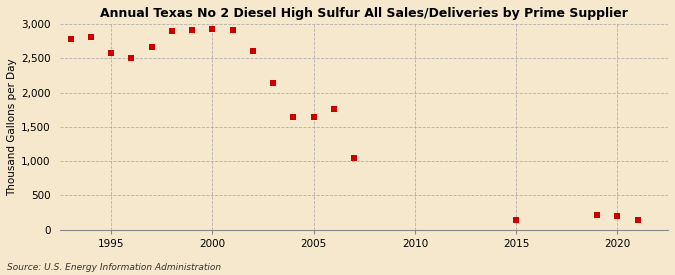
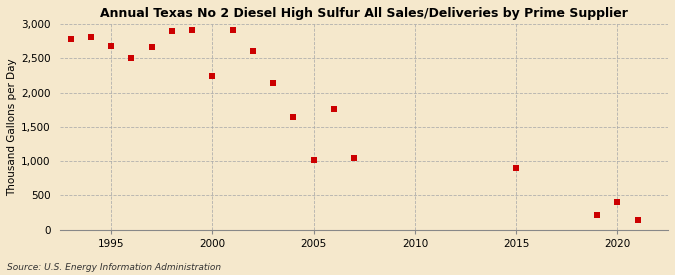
1995: 2,580 -> 2,680
2000: 2,920 -> 2,240
2005: 1,650 -> 1,020
2015: 140 -> 900
2020: 200 -> 400
